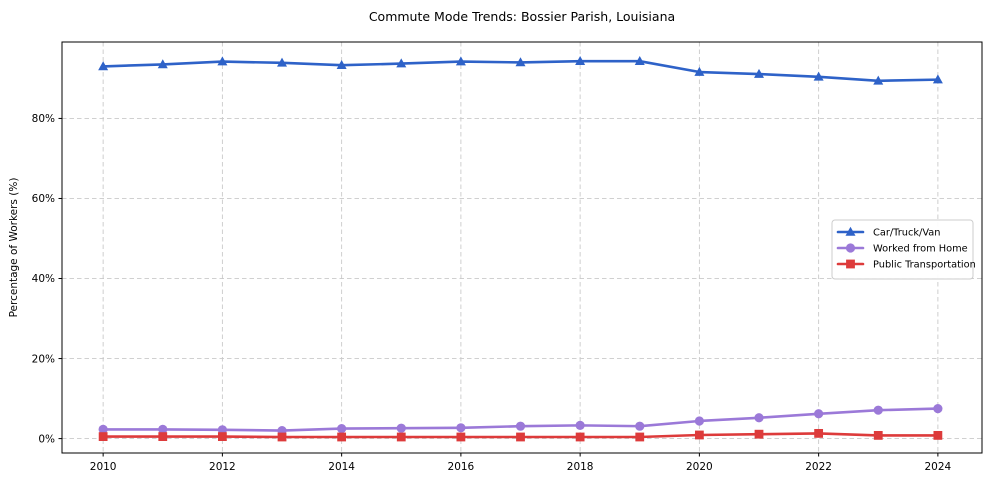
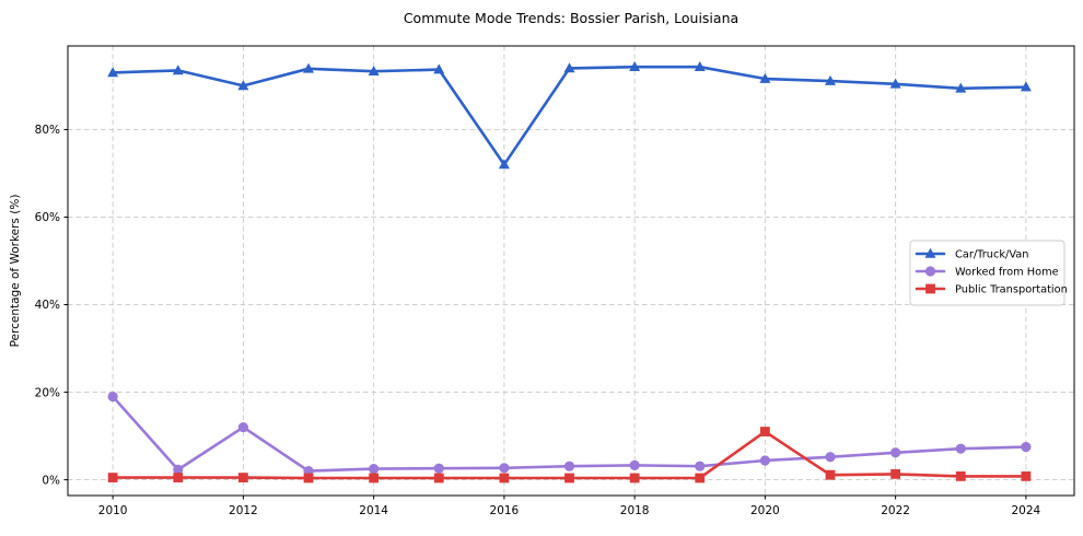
Worked from Home/2010: 2% -> 19%
Car/Truck/Van/2012: 94% -> 90%
Worked from Home/2012: 2% -> 12%
Car/Truck/Van/2016: 94% -> 72%
Public Transportation/2020: 1% -> 11%
